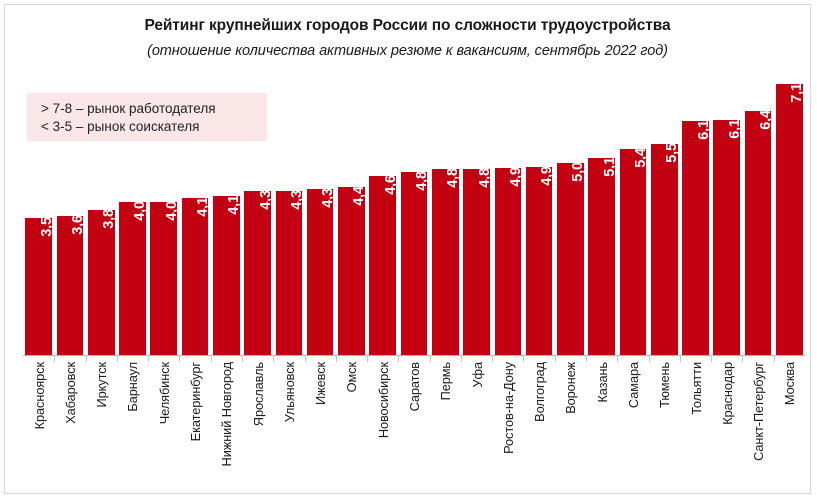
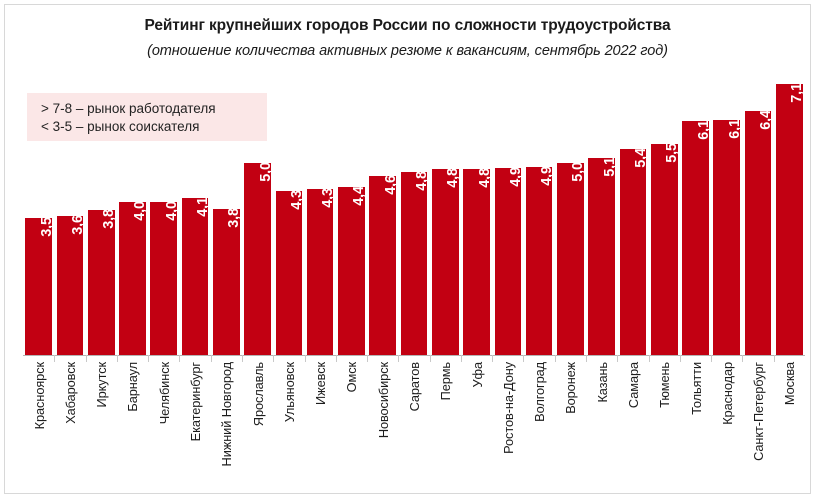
Нижний Новгород: 4,16 -> 3,83
Ярославль: 4,31 -> 5,02
